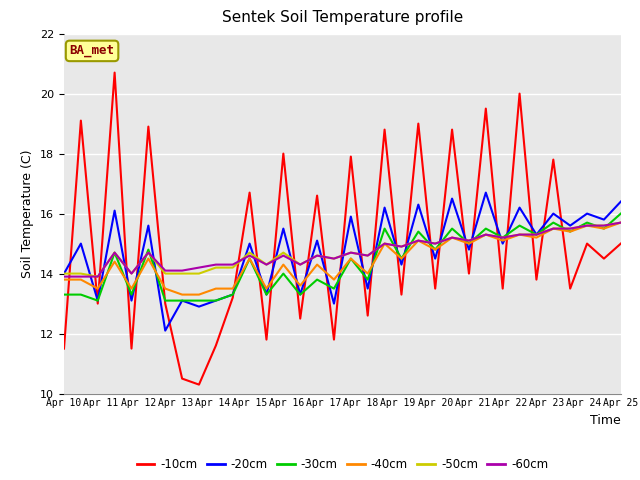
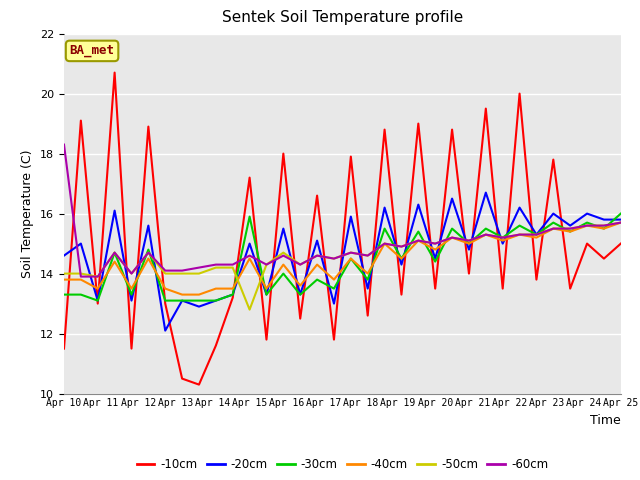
-20cm/Apr 10: 14.0 -> 14.6
-60cm/Apr 10: 13.9 -> 18.3
-10cm/Apr 15: 16.7 -> 17.2
-30cm/Apr 15: 14.5 -> 15.9
-50cm/Apr 15: 14.7 -> 12.8
-30cm/Apr 20: 14.8 -> 14.4
-20cm/Apr 25: 16.4 -> 15.8
